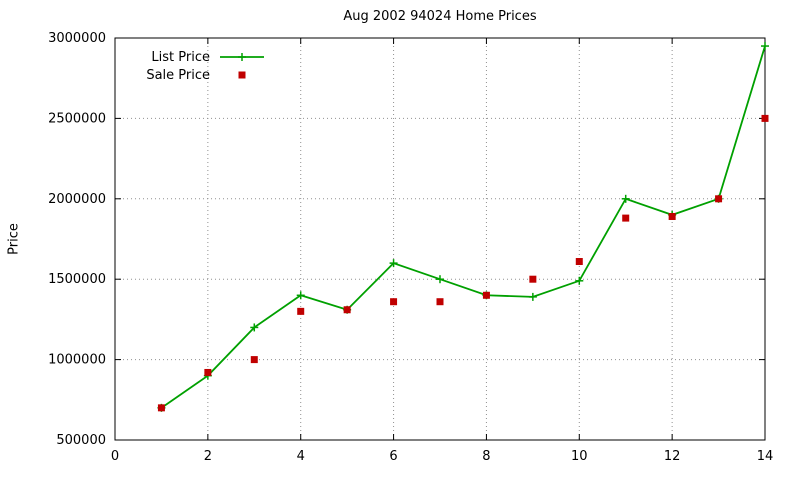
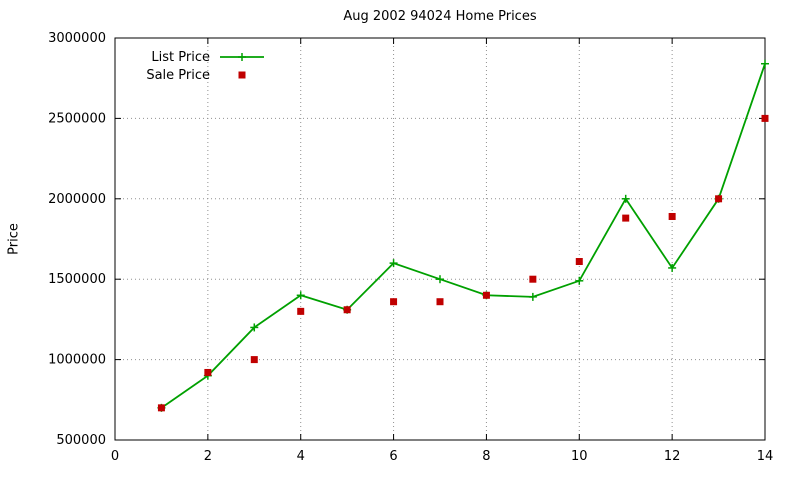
List Price/12: 1900000 -> 1570000
List Price/14: 2950000 -> 2840000
